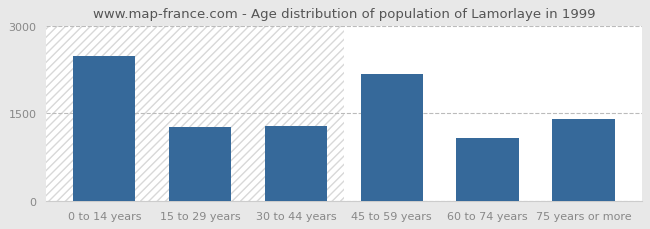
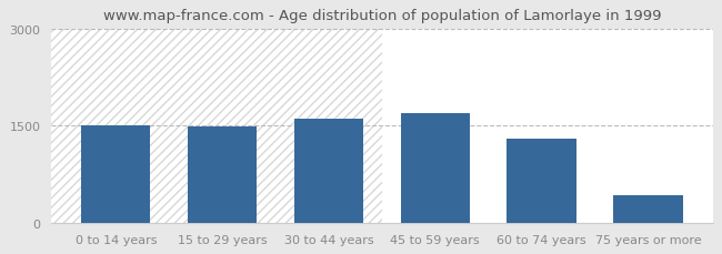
0 to 14 years: 2480 -> 1500
15 to 29 years: 1260 -> 1490
30 to 44 years: 1280 -> 1600
45 to 59 years: 2180 -> 1700
60 to 74 years: 1080 -> 1300
75 years or more: 1400 -> 430
